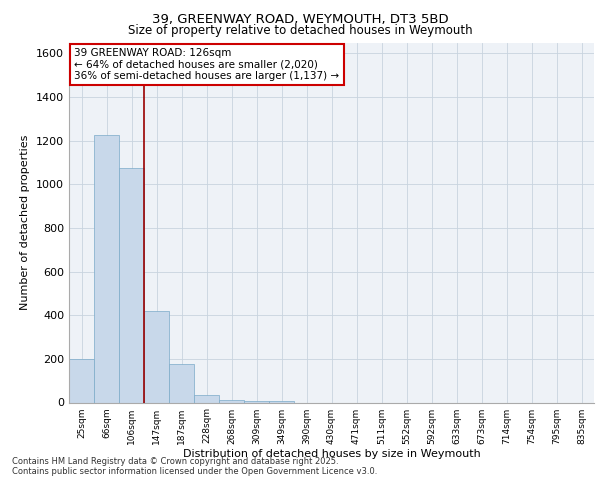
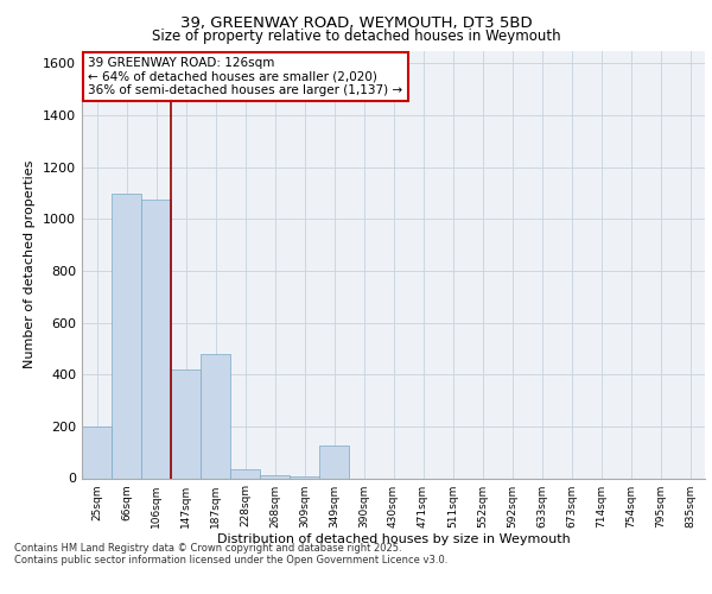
66sqm: 1225 -> 1100
187sqm: 175 -> 480
349sqm: 5 -> 125
